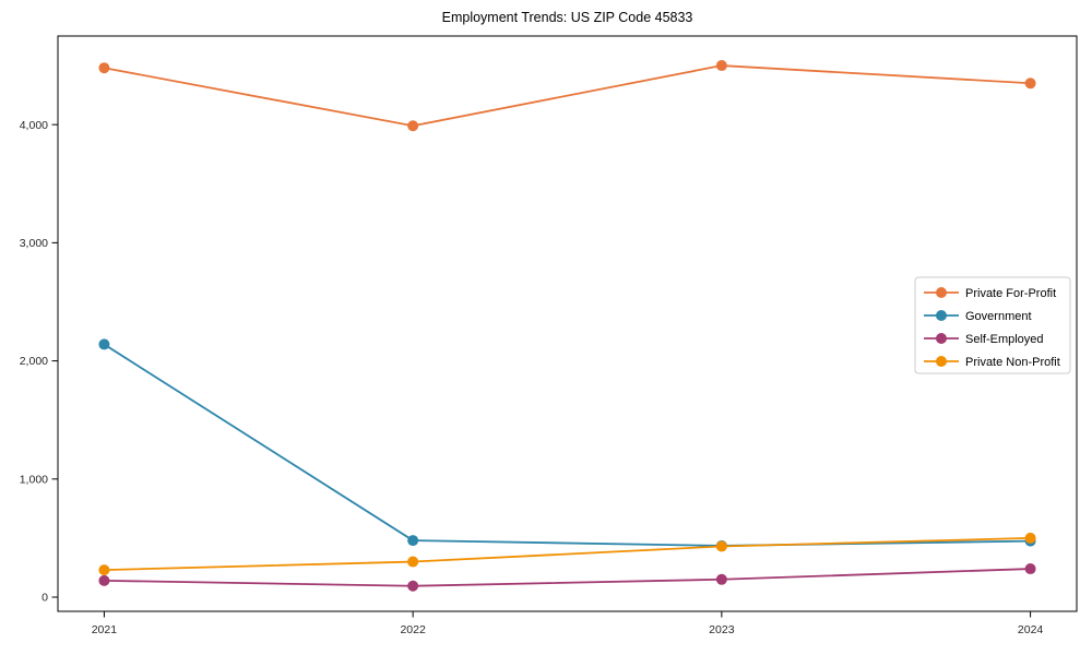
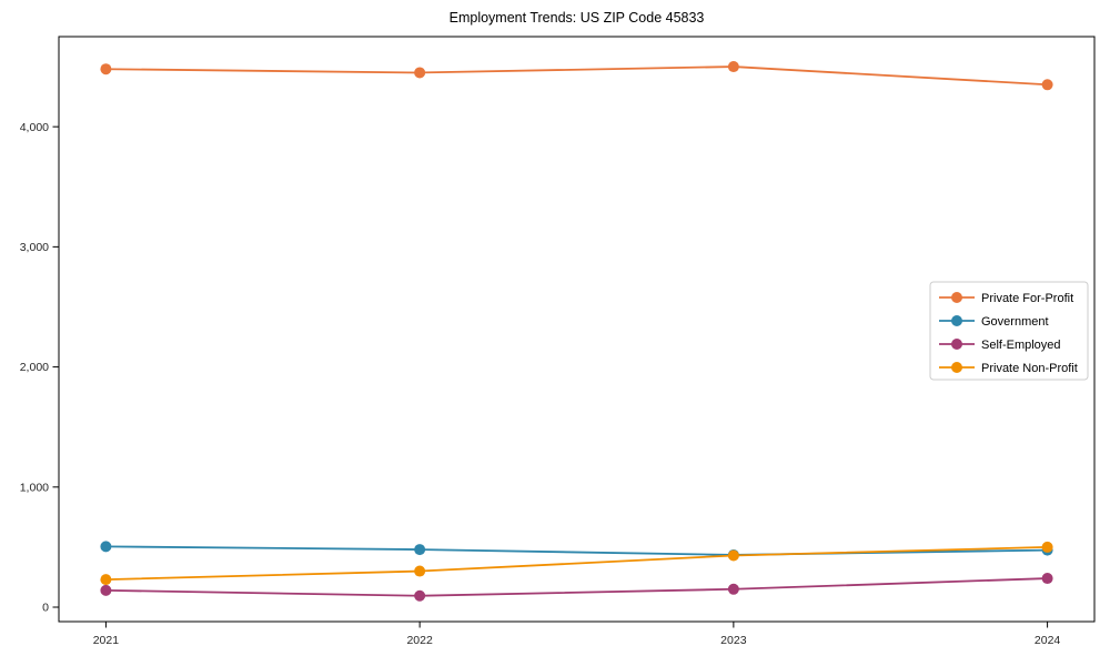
Government/2021: 2140 -> 500
Private For-Profit/2022: 3990 -> 4450
